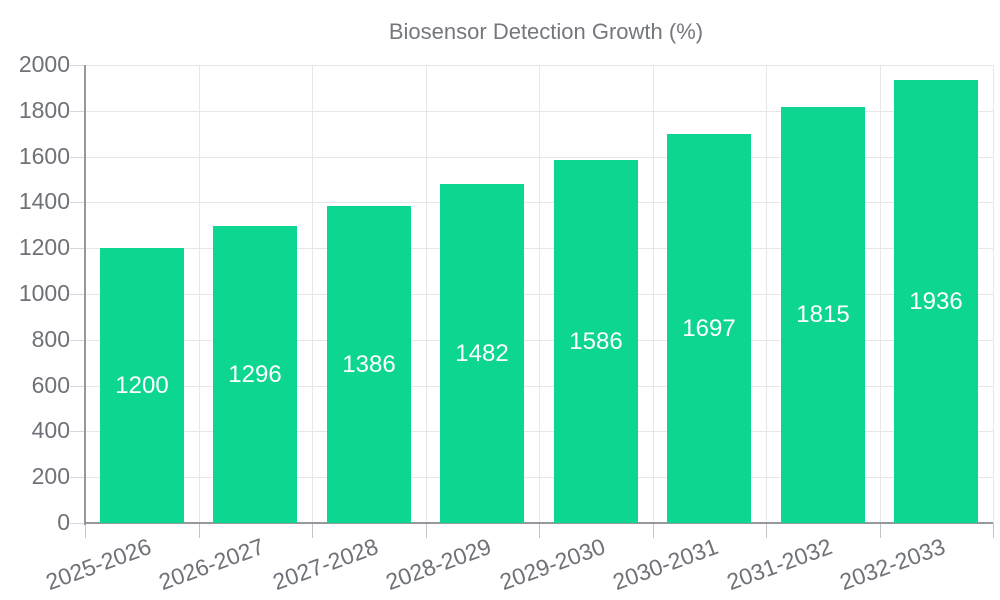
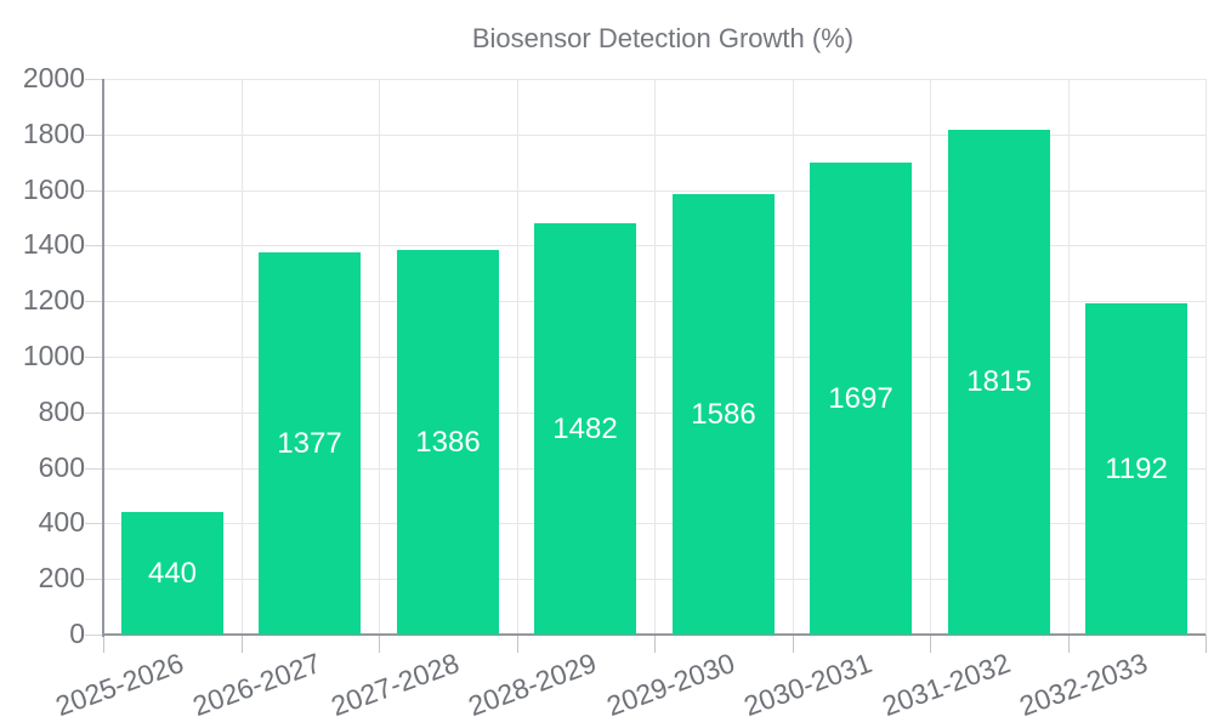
2025-2026: 1200 -> 440
2026-2027: 1296 -> 1377
2032-2033: 1936 -> 1192
